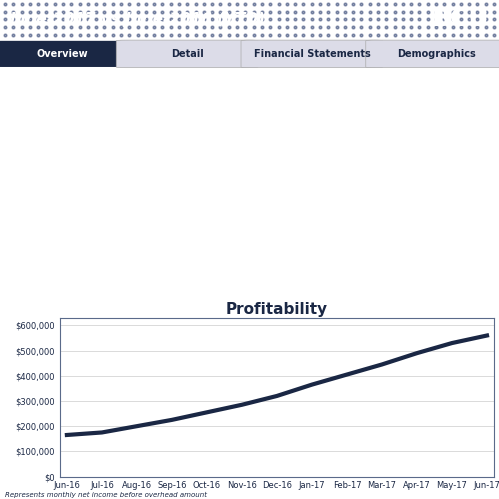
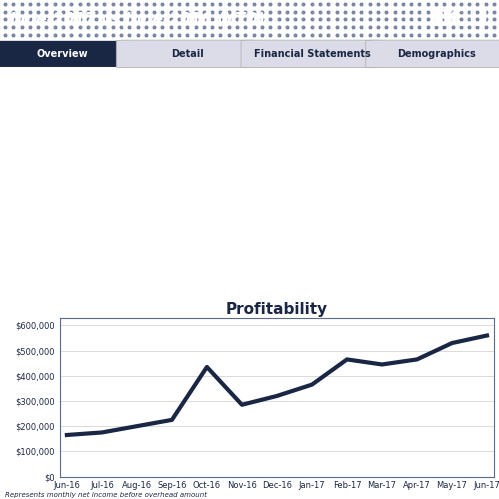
Oct-16: $255,000 -> $435,000
Feb-17: $405,000 -> $465,000
Apr-17: $490,000 -> $465,000
